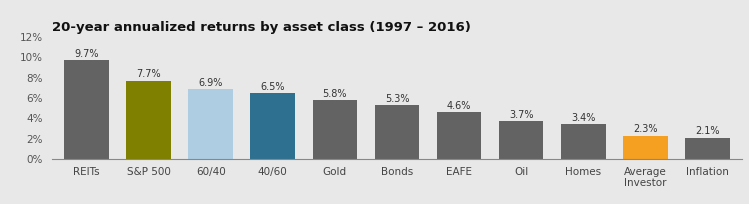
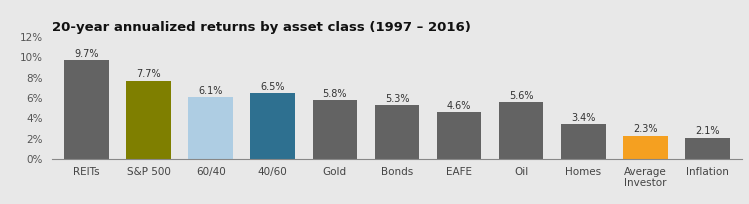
60/40: 6.9% -> 6.1%
Oil: 3.7% -> 5.6%
